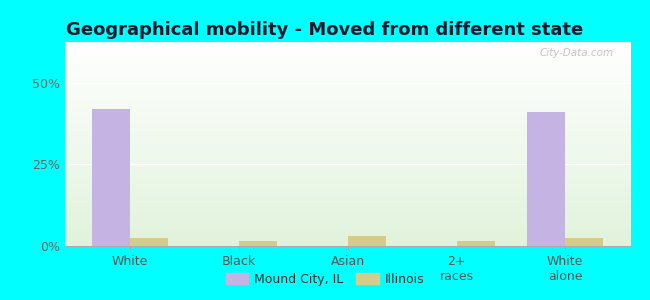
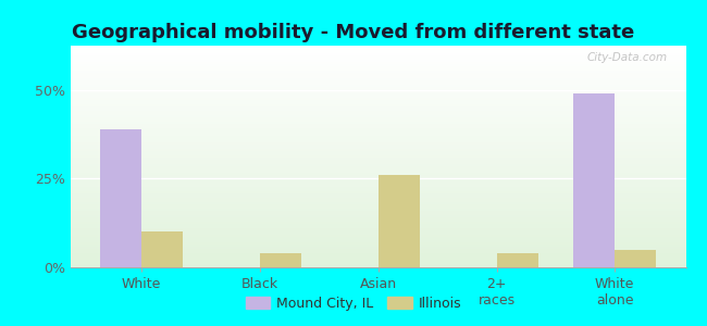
Mound City, IL/White: 42% -> 39%
Illinois/White: 2.5% -> 10.0%
Illinois/Black: 1.5% -> 4.0%
Illinois/Asian: 3.0% -> 26.0%
Illinois/2+ races: 1.5% -> 4.0%
Mound City, IL/White alone: 41% -> 49%
Illinois/White alone: 2.5% -> 5.0%
